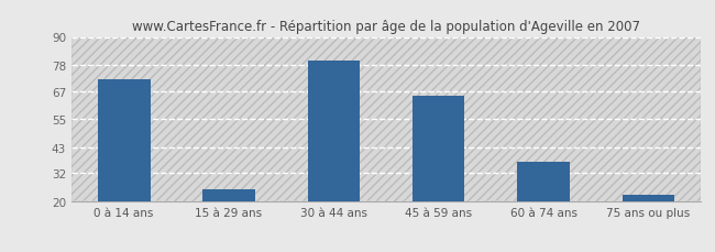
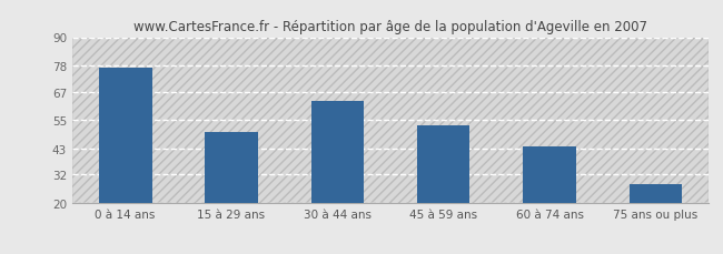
0 à 14 ans: 72 -> 77
15 à 29 ans: 25 -> 50
30 à 44 ans: 80 -> 63
45 à 59 ans: 65 -> 53
60 à 74 ans: 37 -> 44
75 ans ou plus: 23 -> 28
